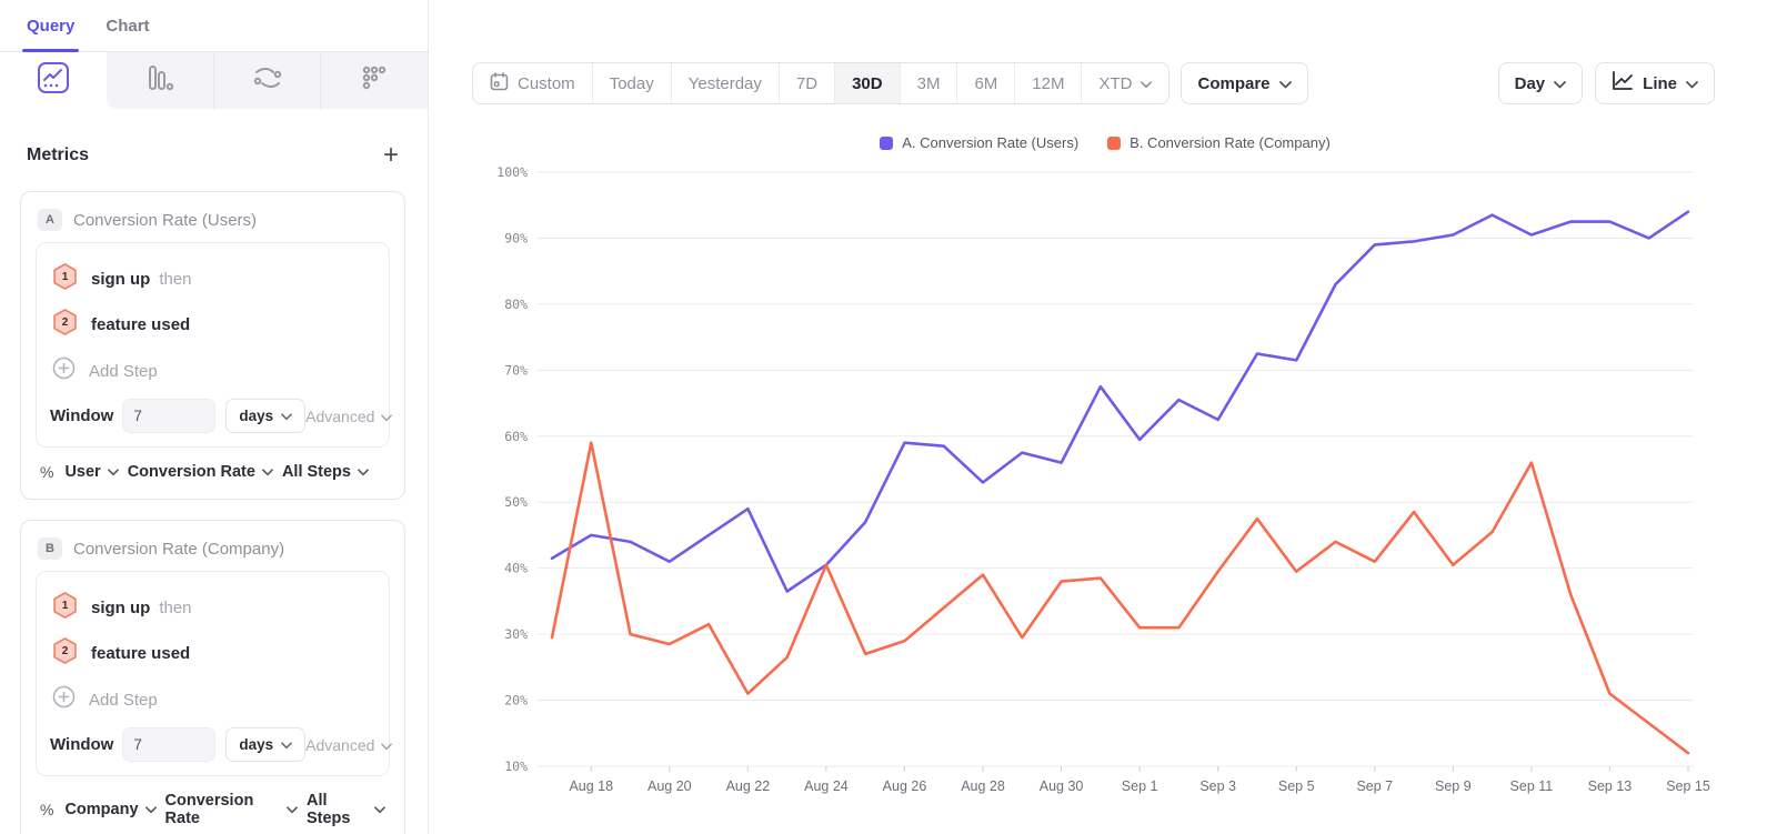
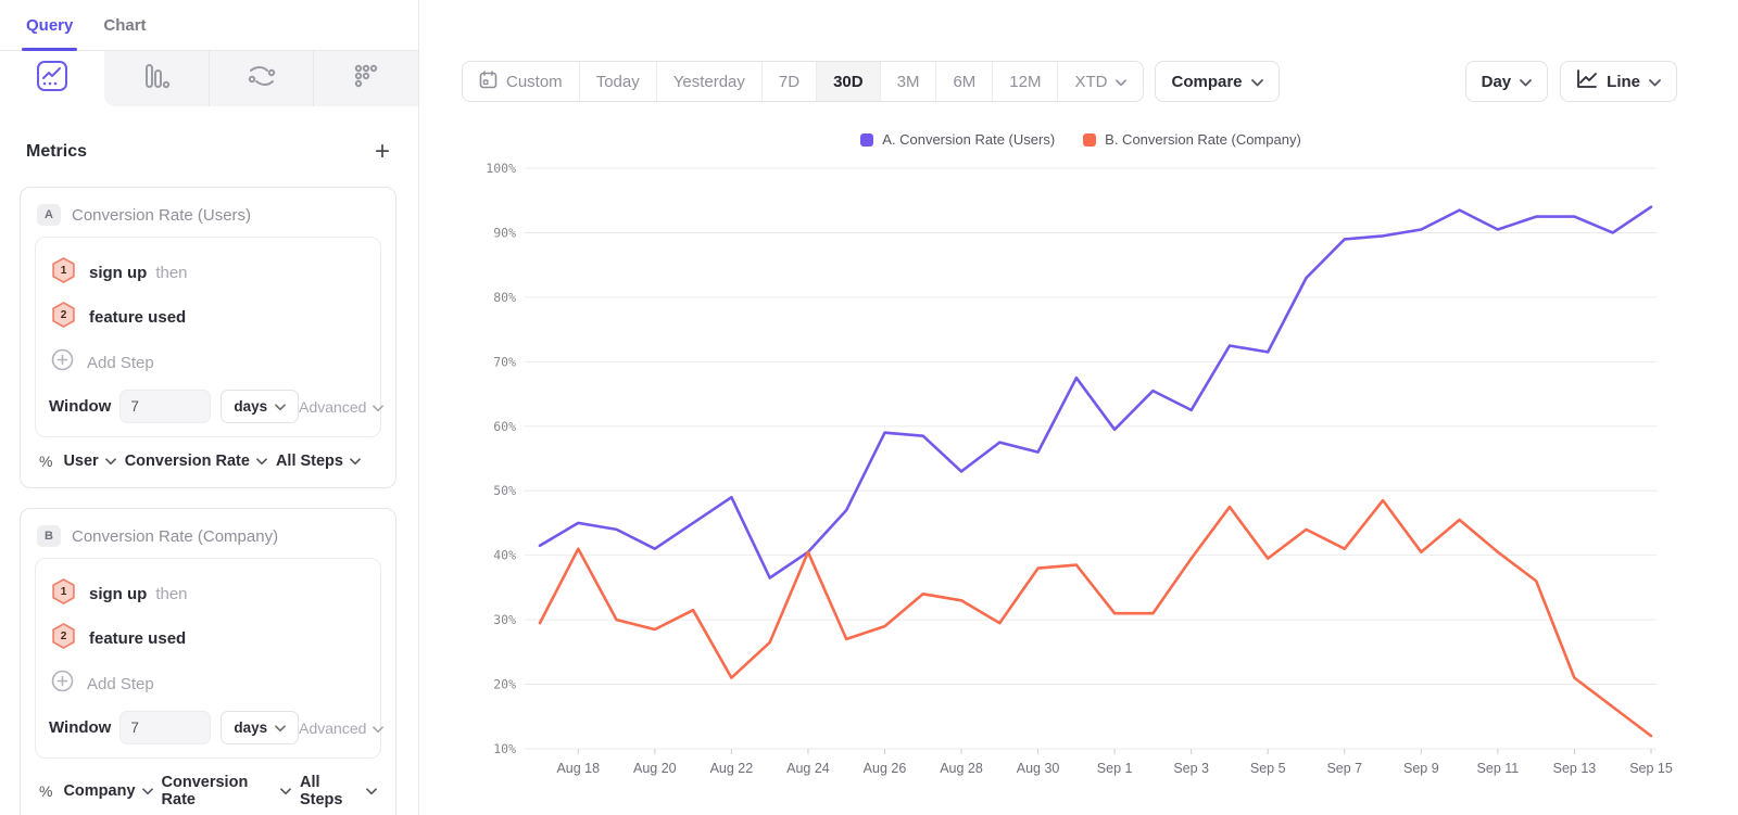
B. Conversion Rate (Company)/Aug 18: 59% -> 41%
B. Conversion Rate (Company)/Aug 28: 39% -> 33%
B. Conversion Rate (Company)/Sep 11: 56% -> 40%
